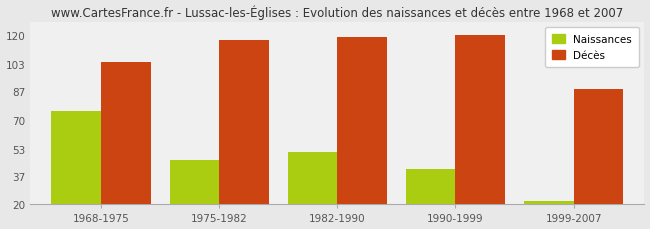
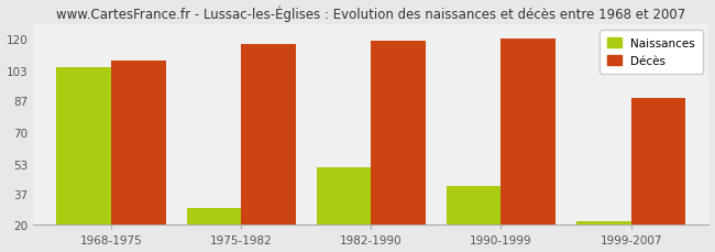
Naissances/1968-1975: 75 -> 105
Décès/1968-1975: 104 -> 108
Naissances/1975-1982: 46 -> 29
